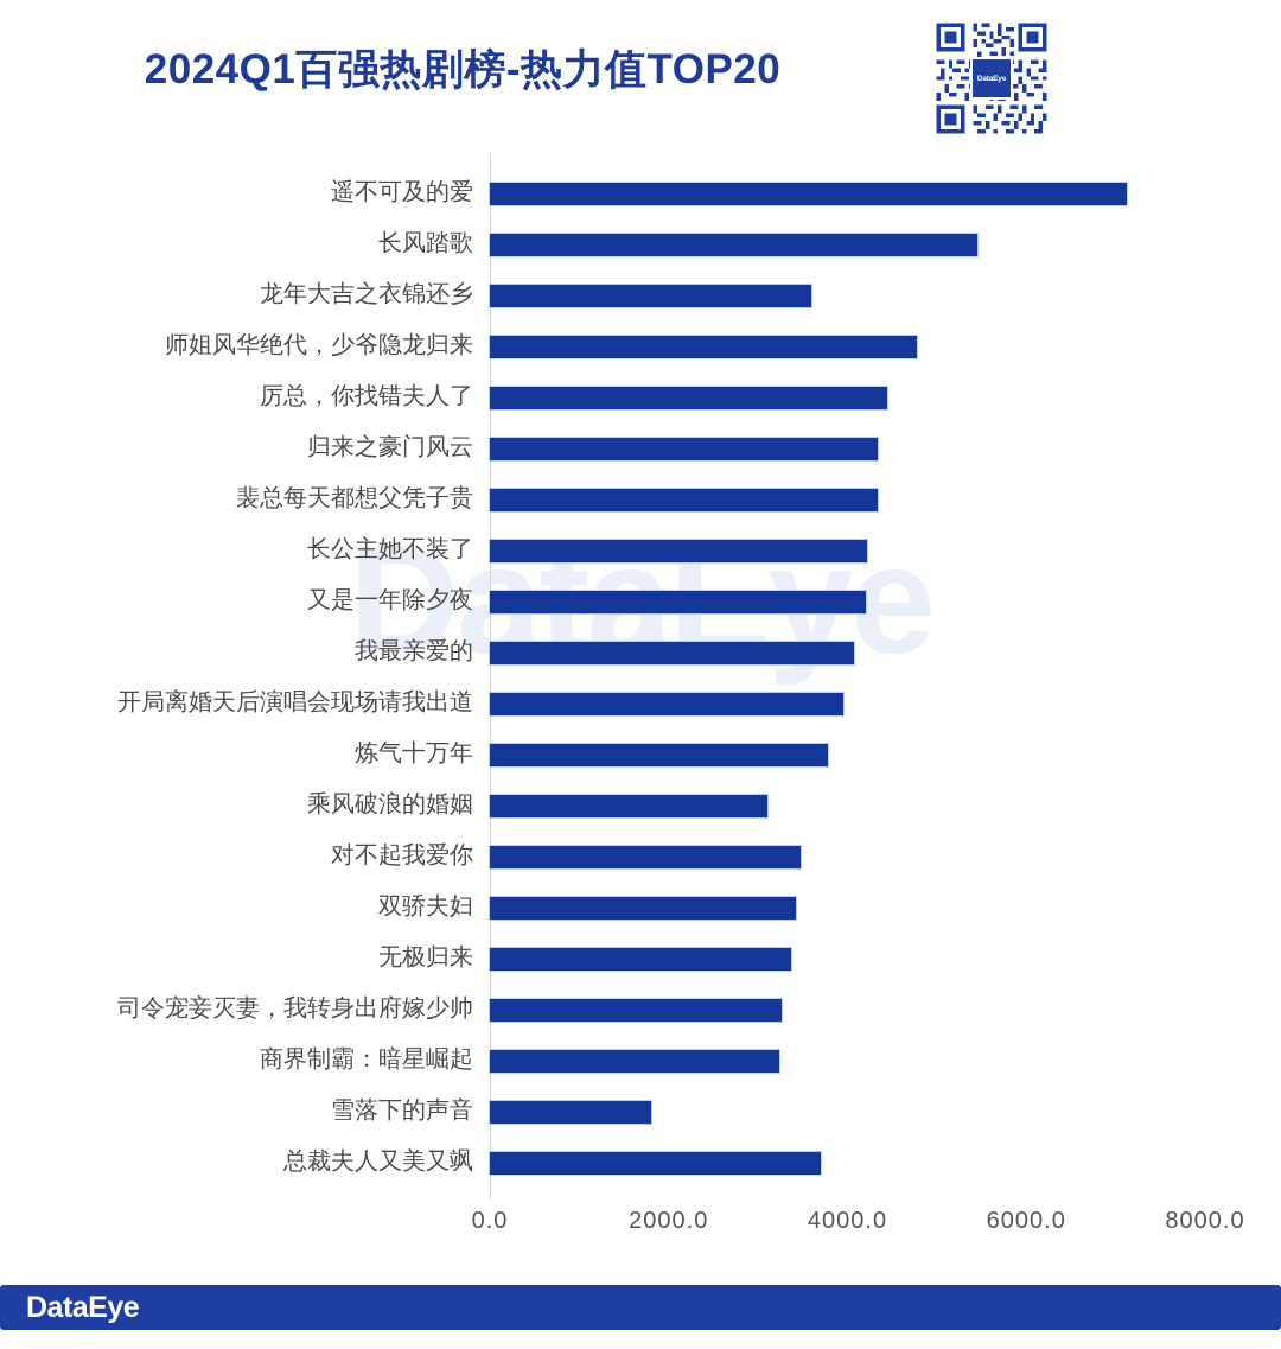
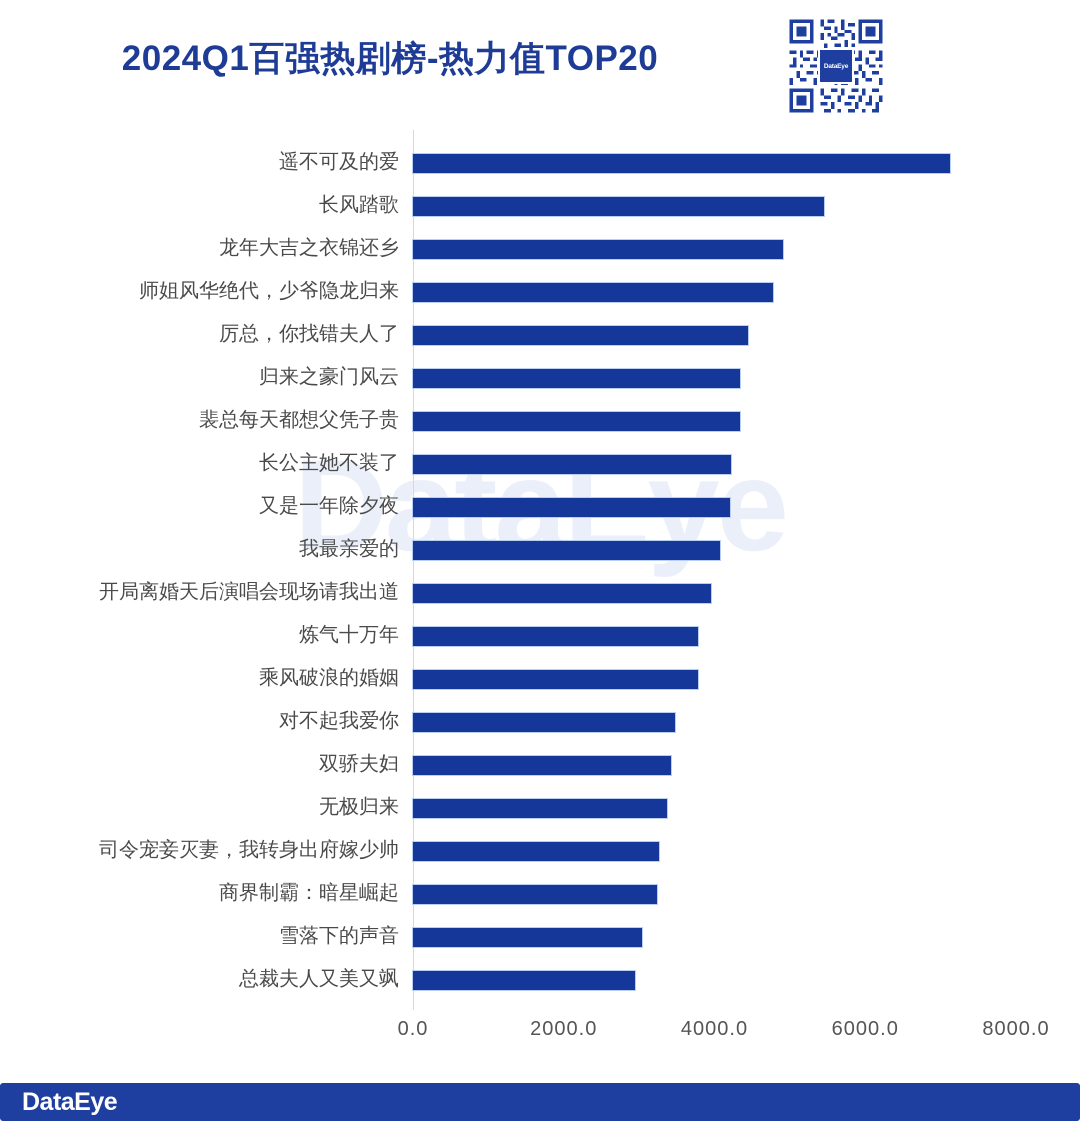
龙年大吉之衣锦还乡: 3600 -> 4900
乘风破浪的婚姻: 3100 -> 3800
雪落下的声音: 1800 -> 3000
总裁夫人又美又飒: 3700 -> 2900
